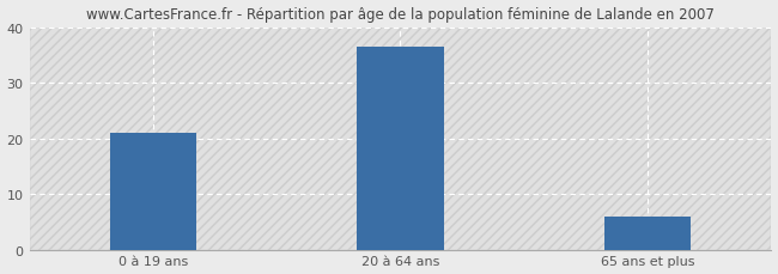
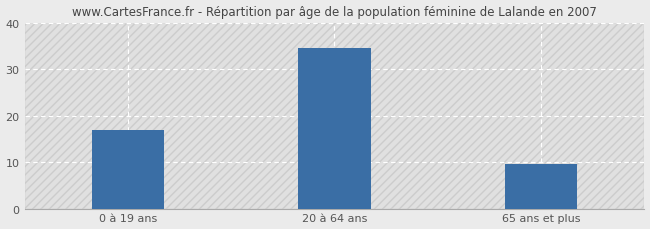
0 à 19 ans: 21.0 -> 17.0
20 à 64 ans: 36.5 -> 34.5
65 ans et plus: 6.0 -> 9.5
